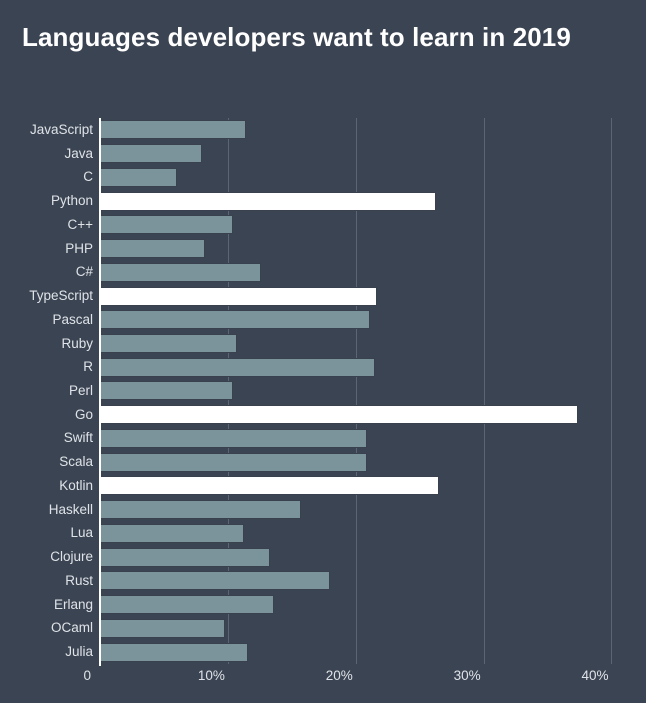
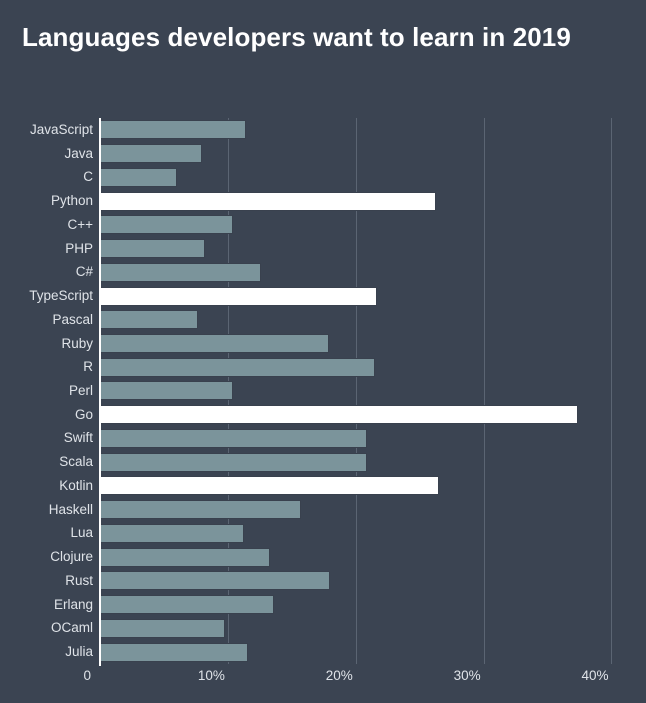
Pascal: 21.1% -> 7.7%
Ruby: 10.7% -> 17.9%
